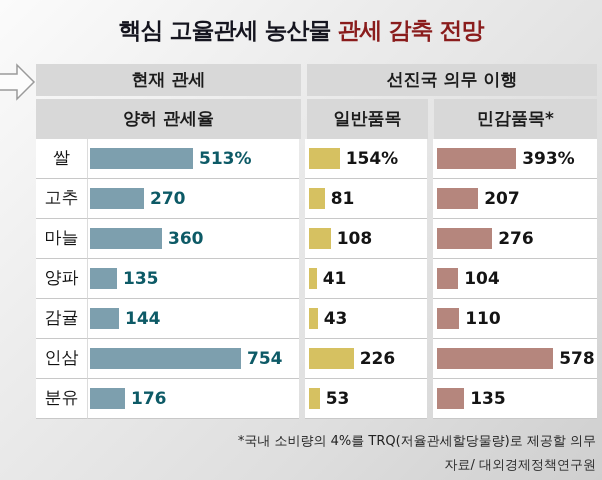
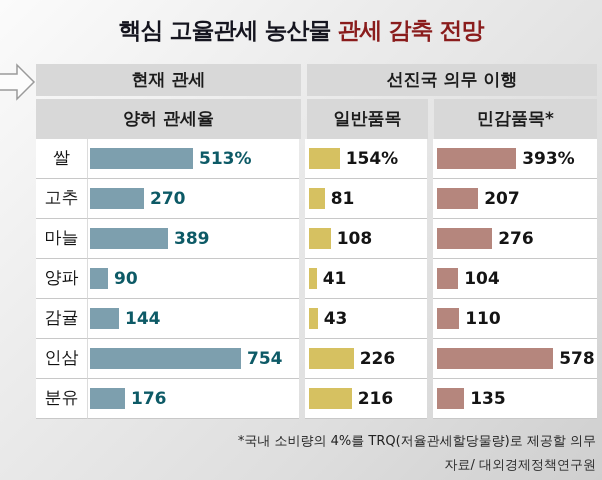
양허 관세율/마늘: 360 -> 389
양허 관세율/양파: 135 -> 90
일반품목/분유: 53 -> 216
